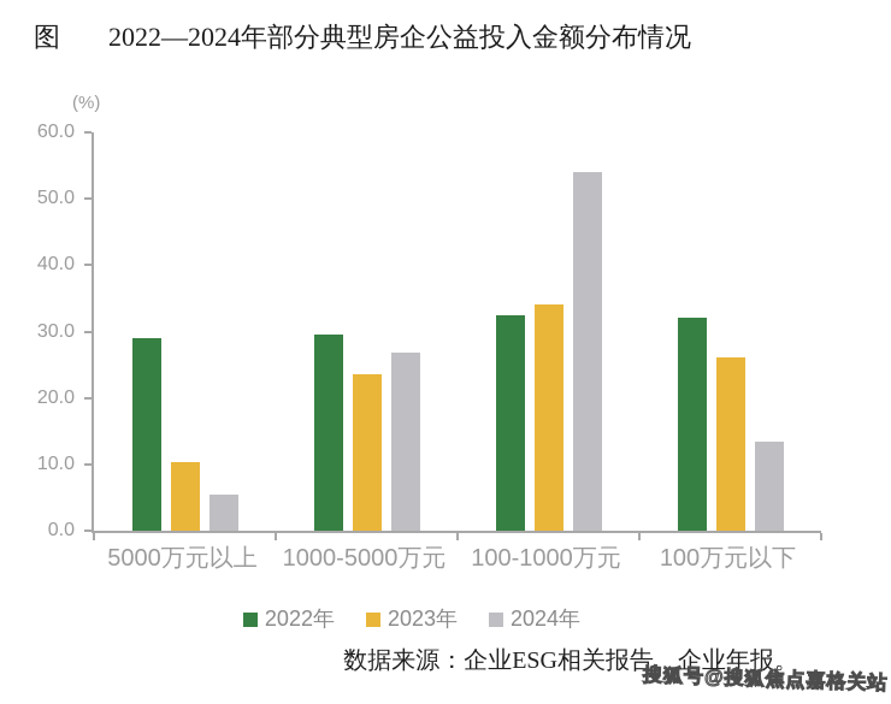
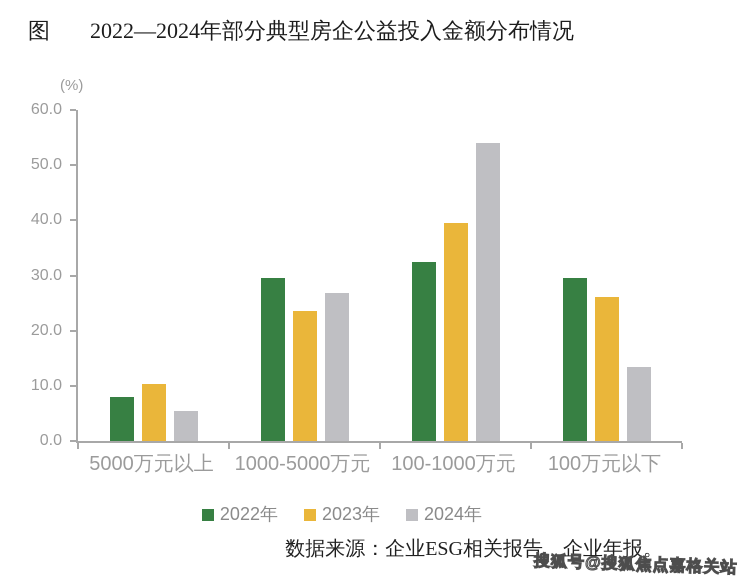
2022年/5000万元以上: 29 -> 8
2023年/100-1000万元: 34 -> 40
2022年/100万元以下: 32 -> 30
